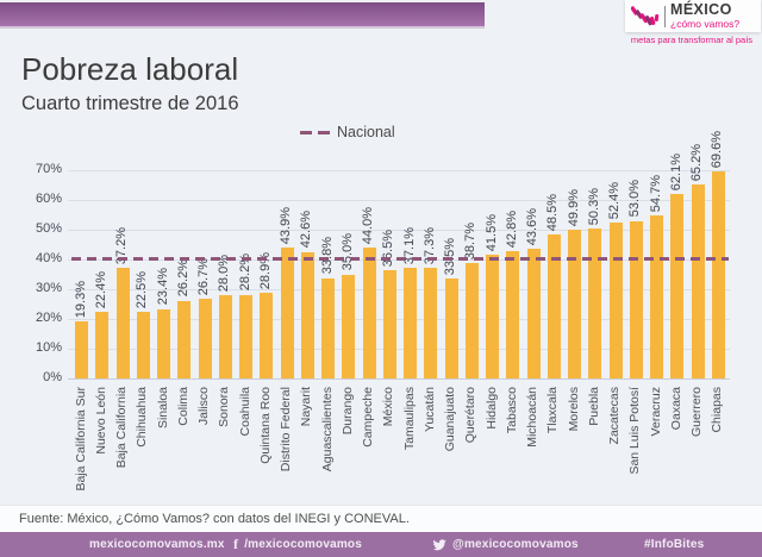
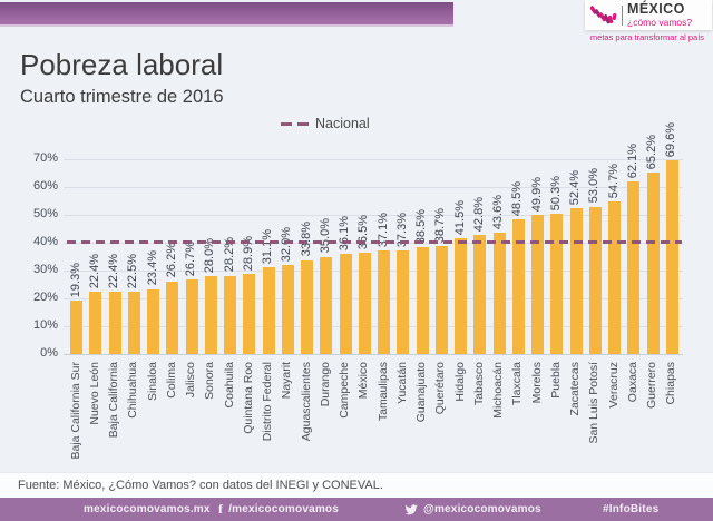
Baja California: 37.2% -> 22.4%
Distrito Federal: 43.9% -> 31.1%
Nayarit: 42.6% -> 32.0%
Campeche: 44.0% -> 36.1%
Guanajuato: 33.5% -> 38.5%
